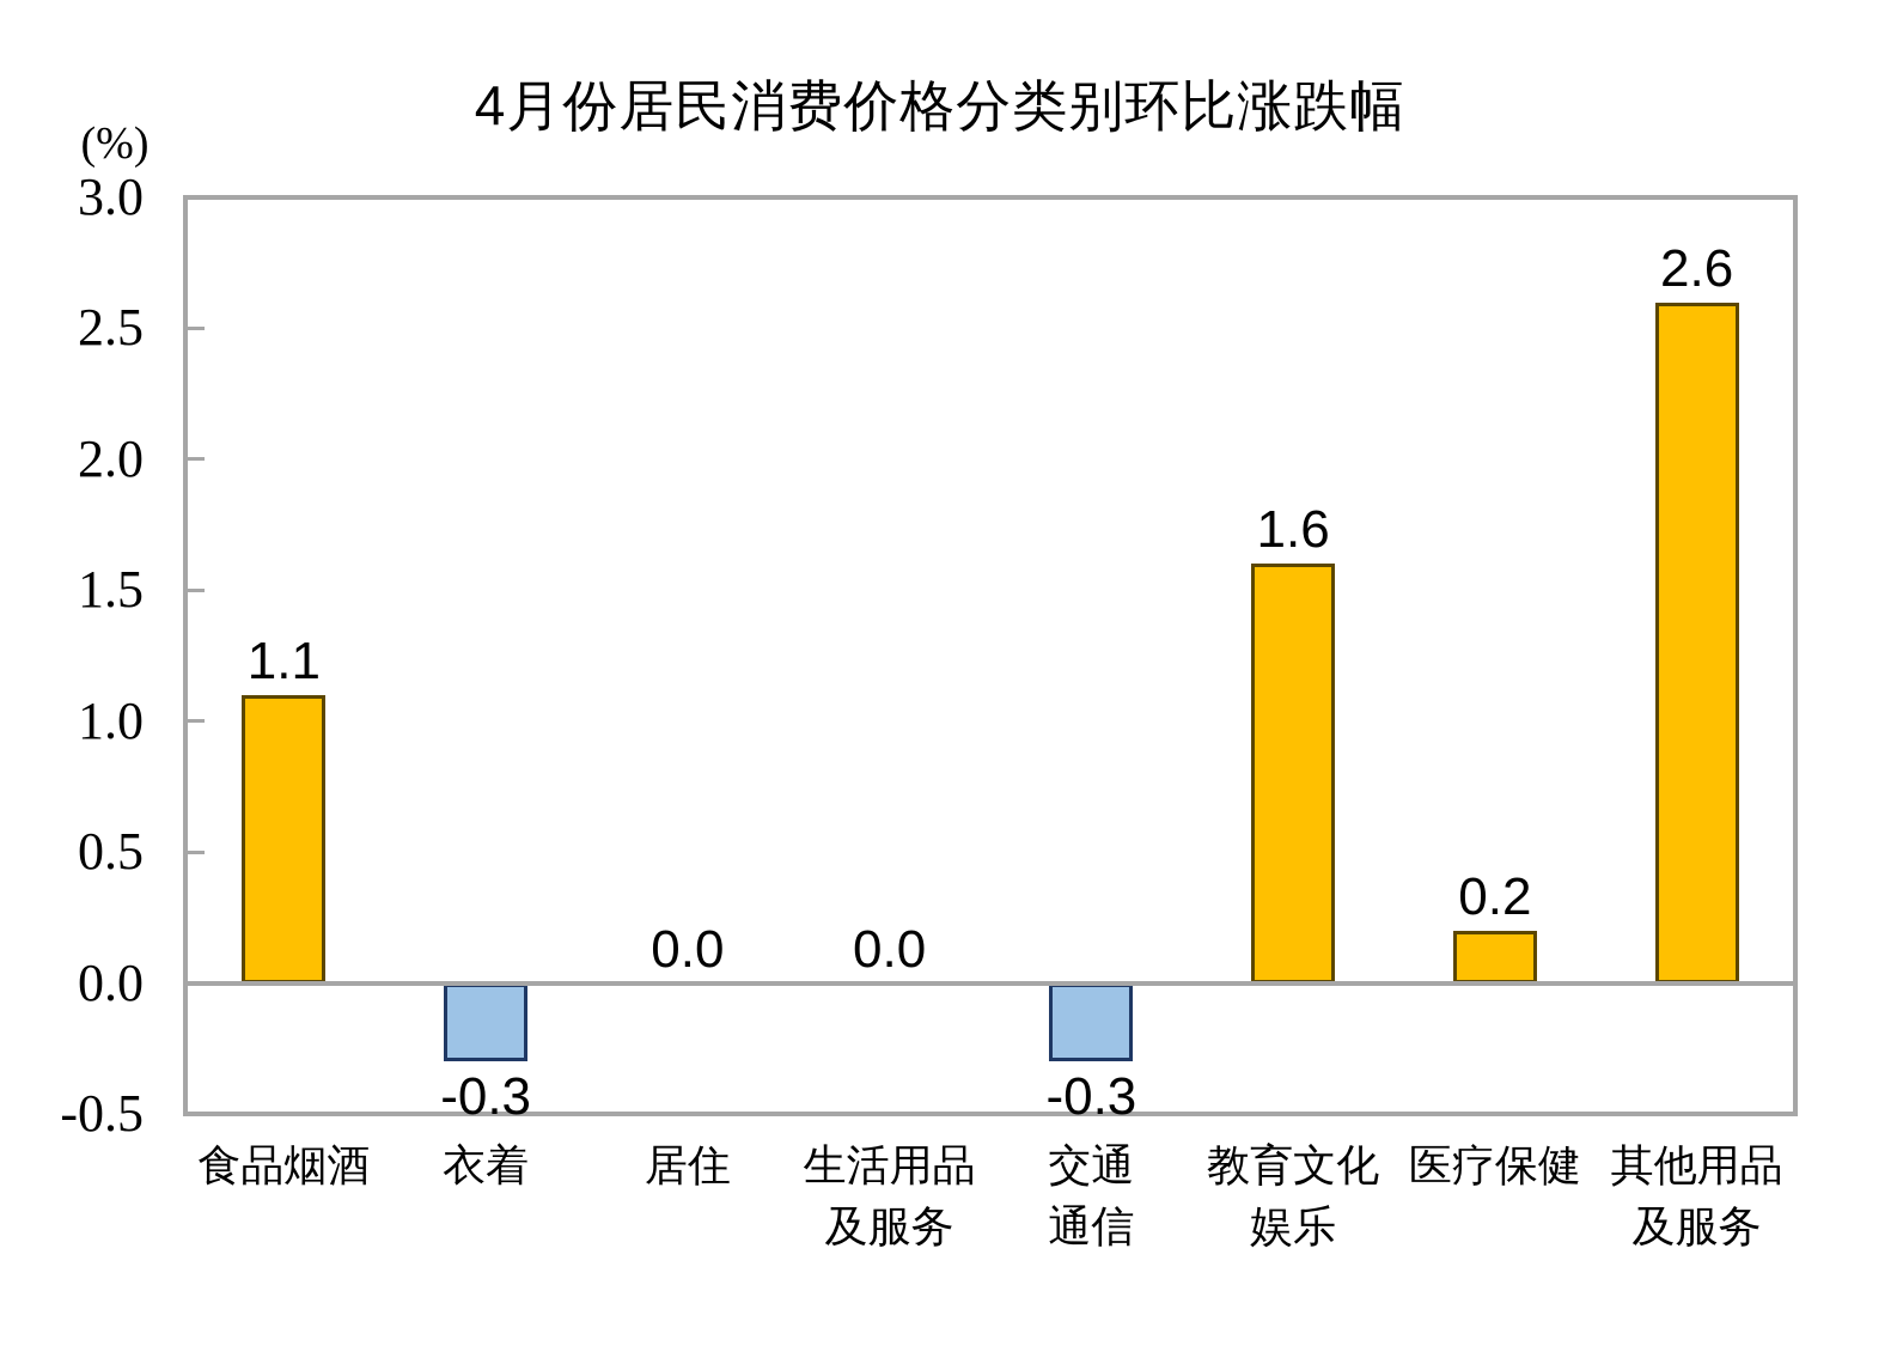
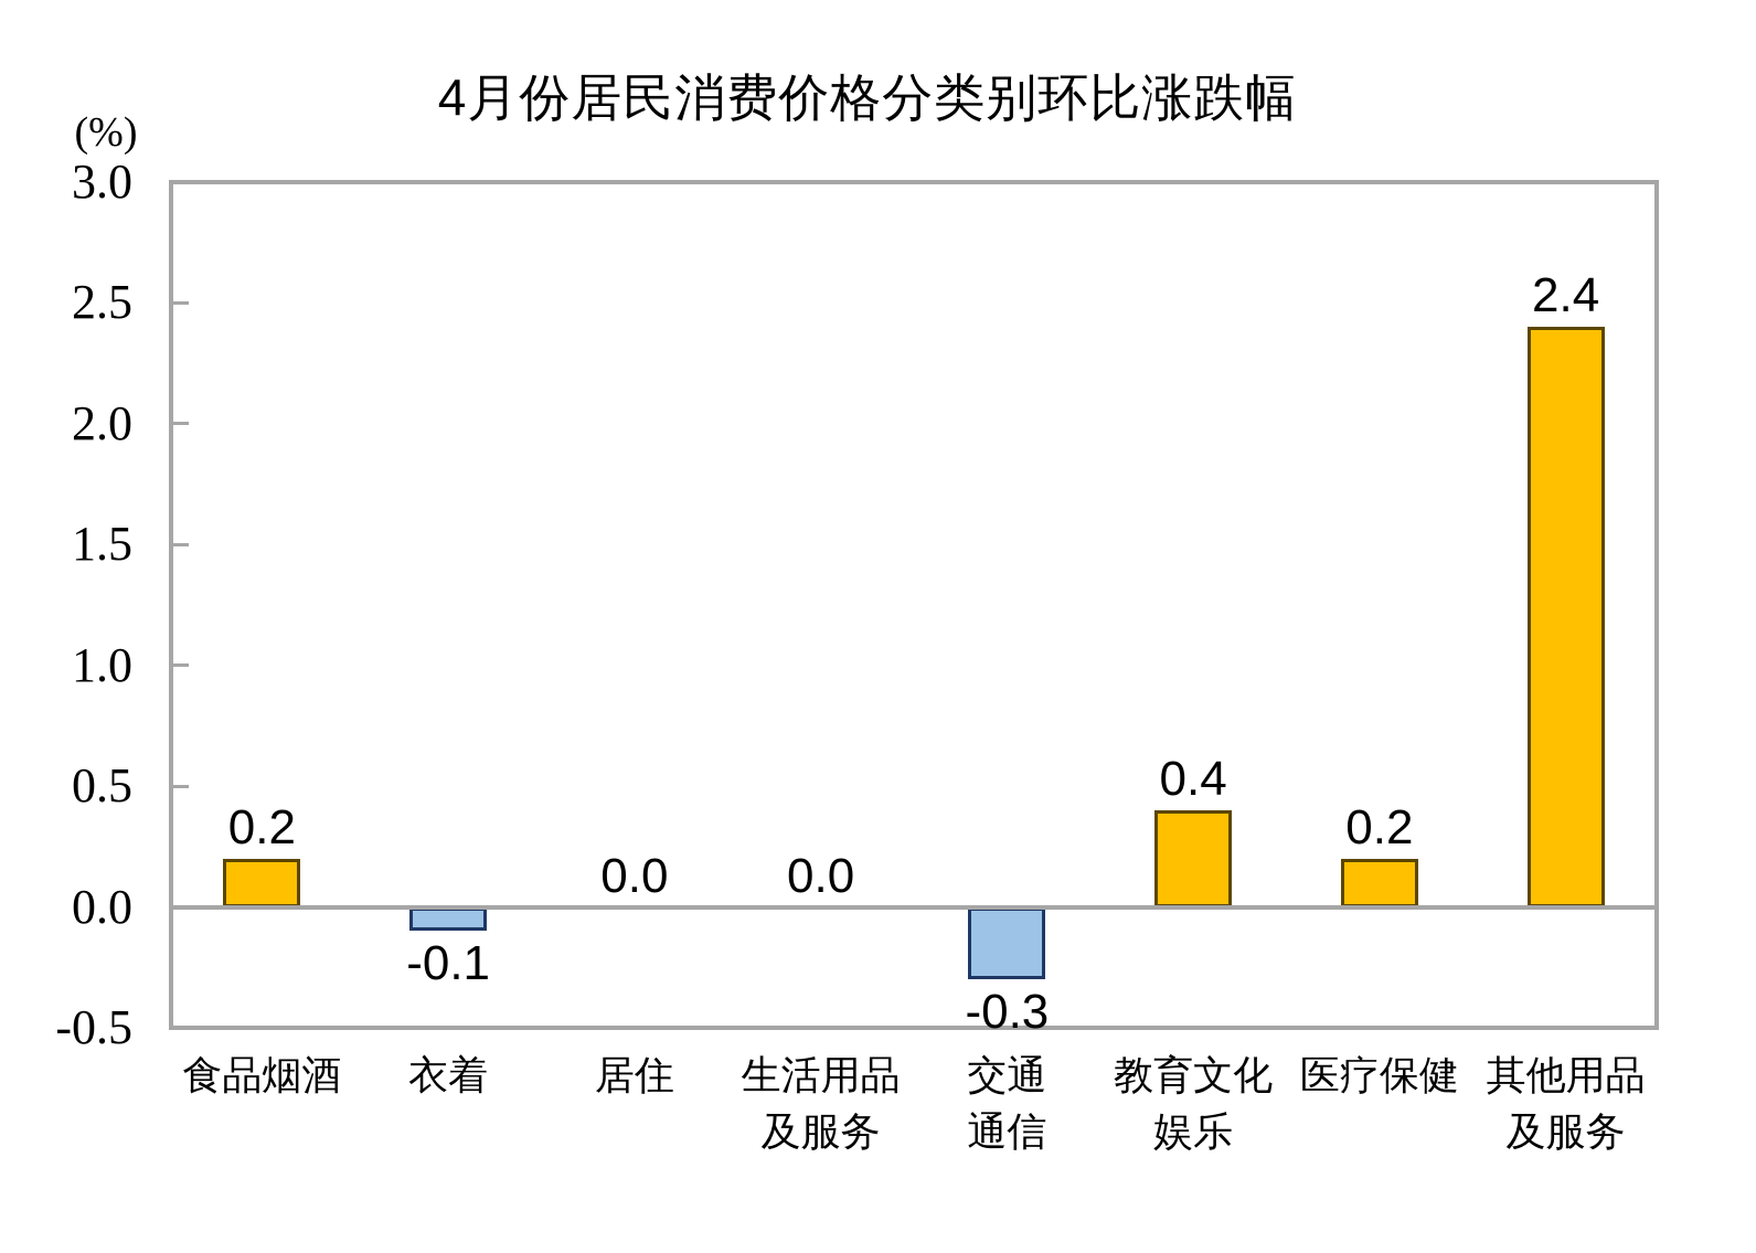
食品烟酒: 1.1 -> 0.2
衣着: -0.3 -> -0.1
教育文化娱乐: 1.6 -> 0.4
其他用品及服务: 2.6 -> 2.4
